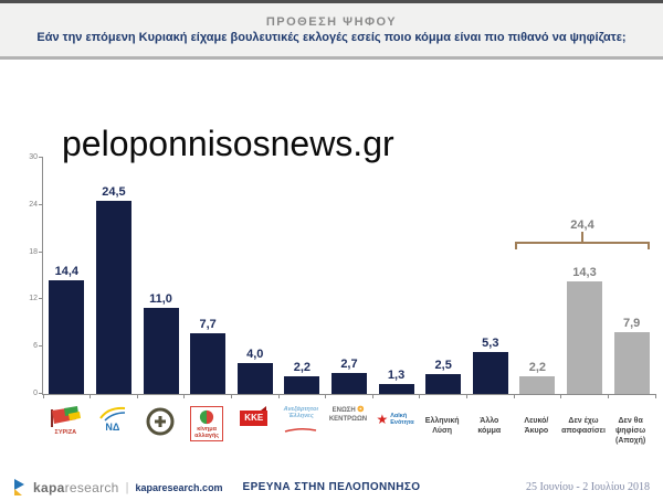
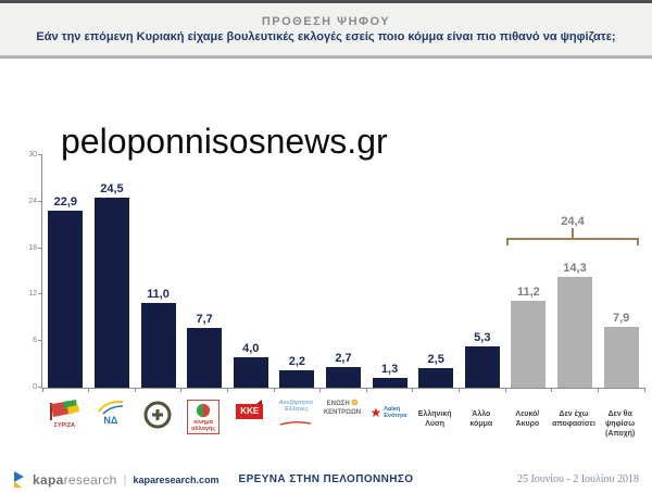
ΣΥΡΙΖΑ: 14,4 -> 22,9
Λευκό/Άκυρο: 2,2 -> 11,2
